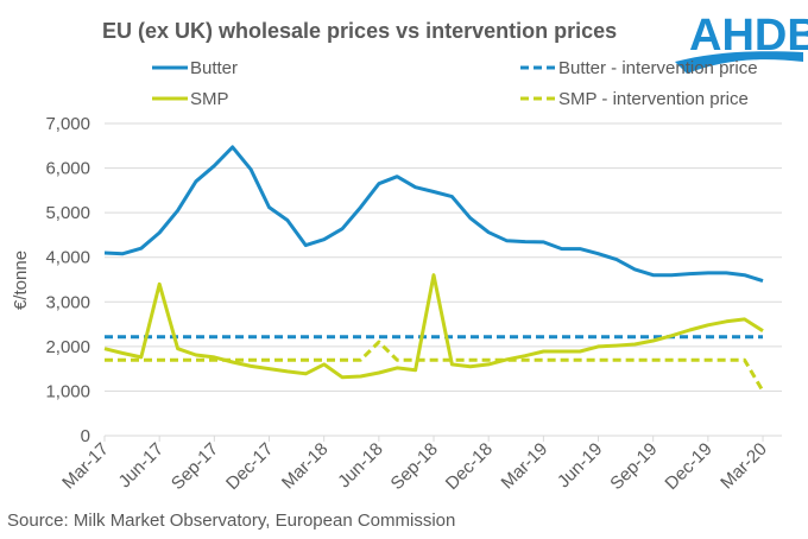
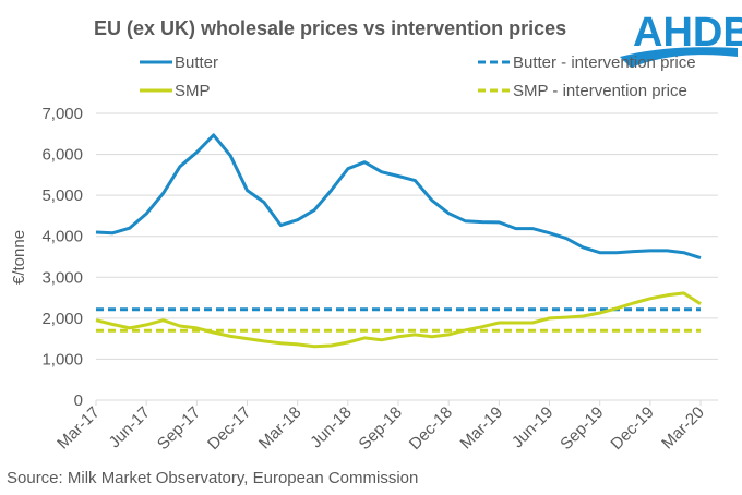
SMP/Jun-17: 3400 -> 1800
SMP/Mar-18: 1600 -> 1400
SMP - intervention price/Jun-18: 2100 -> 1700
SMP/Sep-18: 3600 -> 1600
SMP - intervention price/Mar-20: 1000 -> 1700
